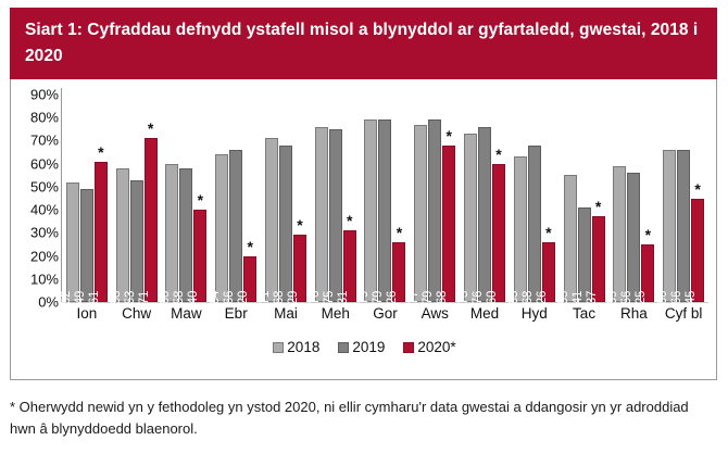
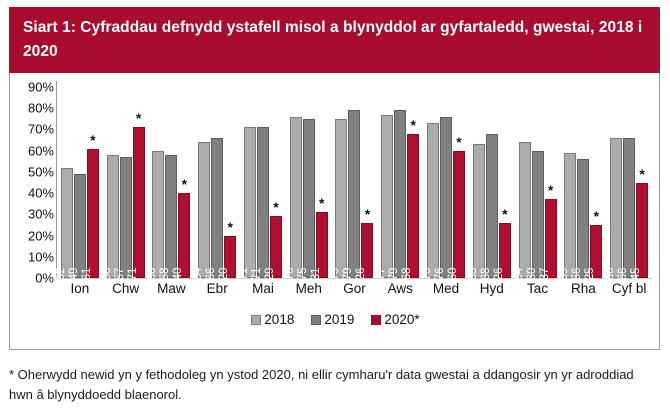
2019/Chw: 53 -> 57
2019/Mai: 68 -> 71
2018/Gor: 79 -> 75
2018/Tac: 55 -> 64
2019/Tac: 41 -> 60
